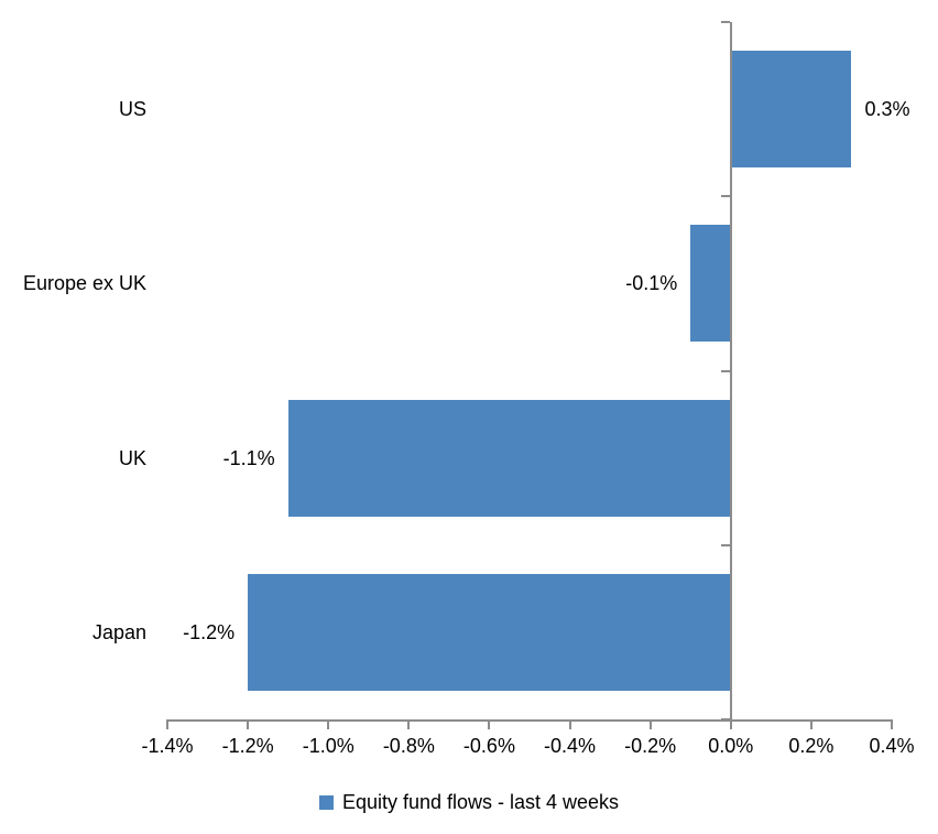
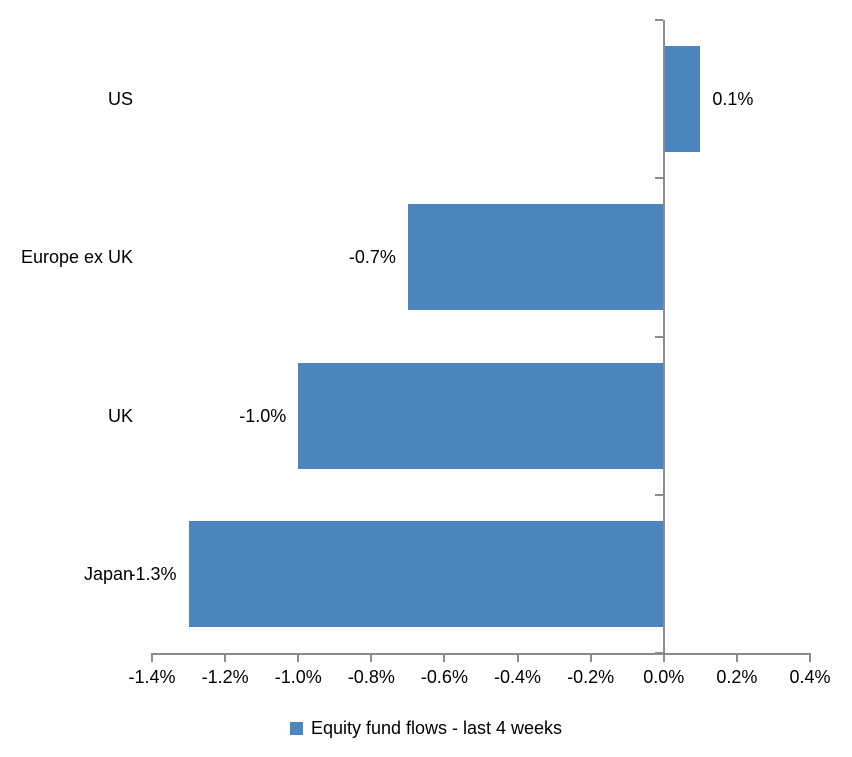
US: 0.3% -> 0.1%
Europe ex UK: -0.1% -> -0.7%
UK: -1.1% -> -1.0%
Japan: -1.2% -> -1.3%
